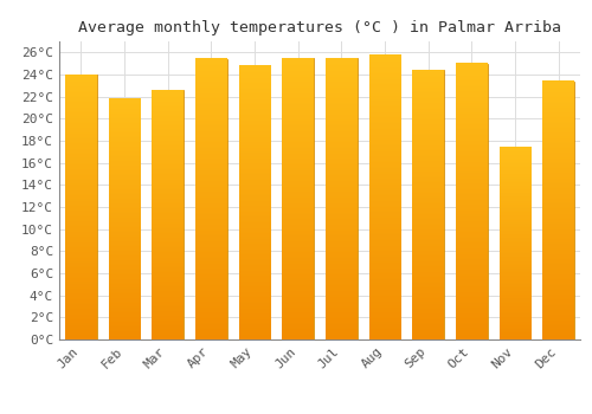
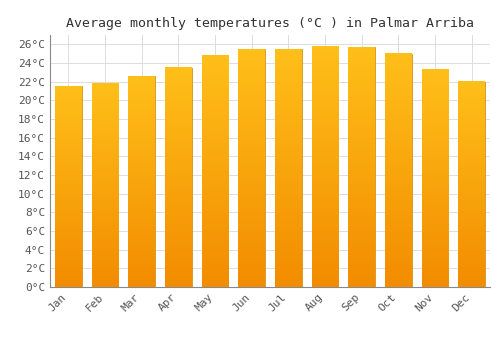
Jan: 24.0°C -> 21.5°C
Apr: 25.4°C -> 23.5°C
Sep: 24.4°C -> 25.7°C
Nov: 17.4°C -> 23.3°C
Dec: 23.4°C -> 22.0°C
